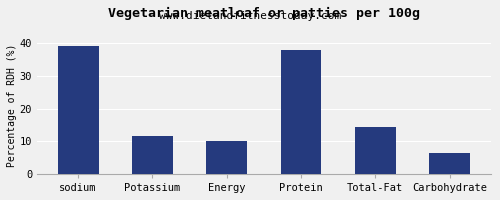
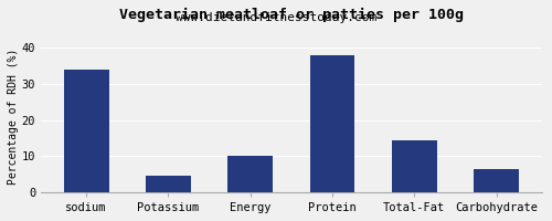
sodium: 39.0 -> 34.0
Potassium: 11.5 -> 4.5
